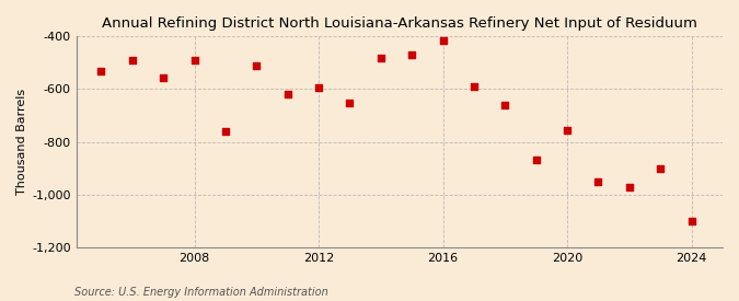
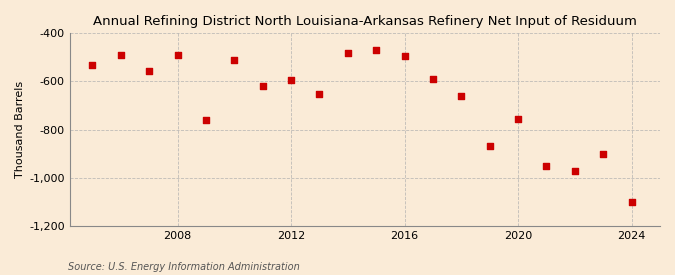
2016: -415 -> -495
